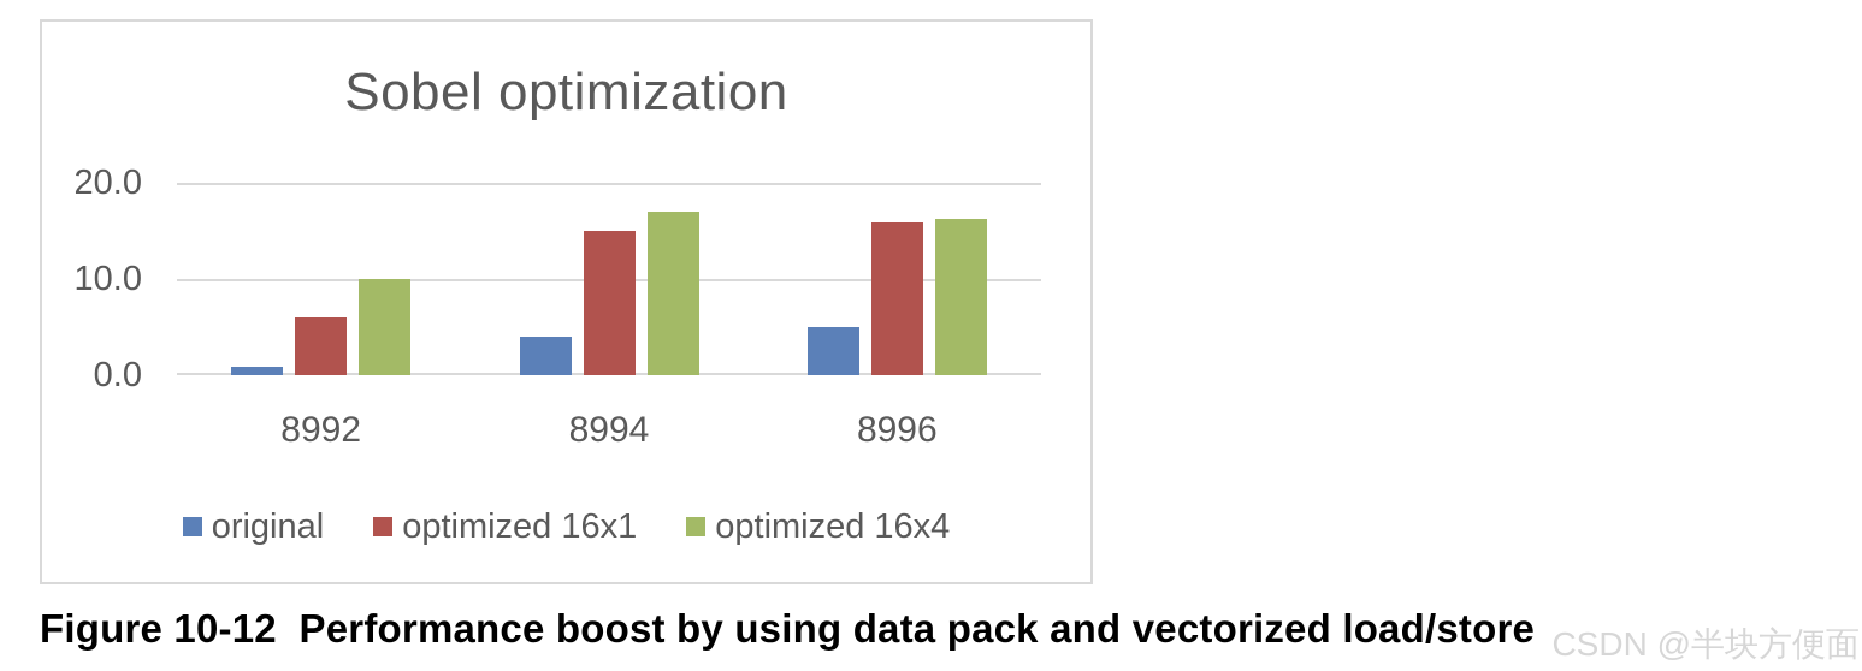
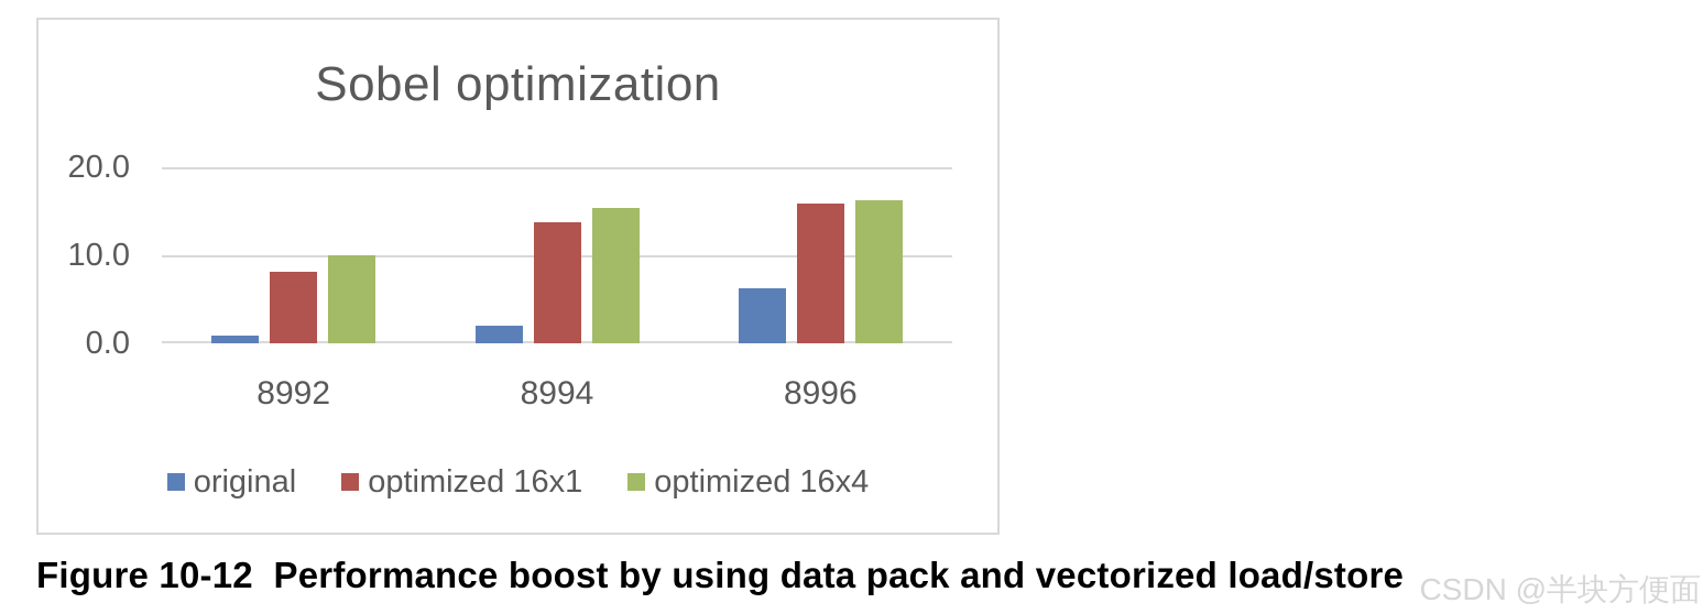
optimized 16x1/8992: 6 -> 8
original/8994: 4 -> 2
optimized 16x1/8994: 15 -> 14
optimized 16x4/8994: 17 -> 15
original/8996: 5 -> 6
